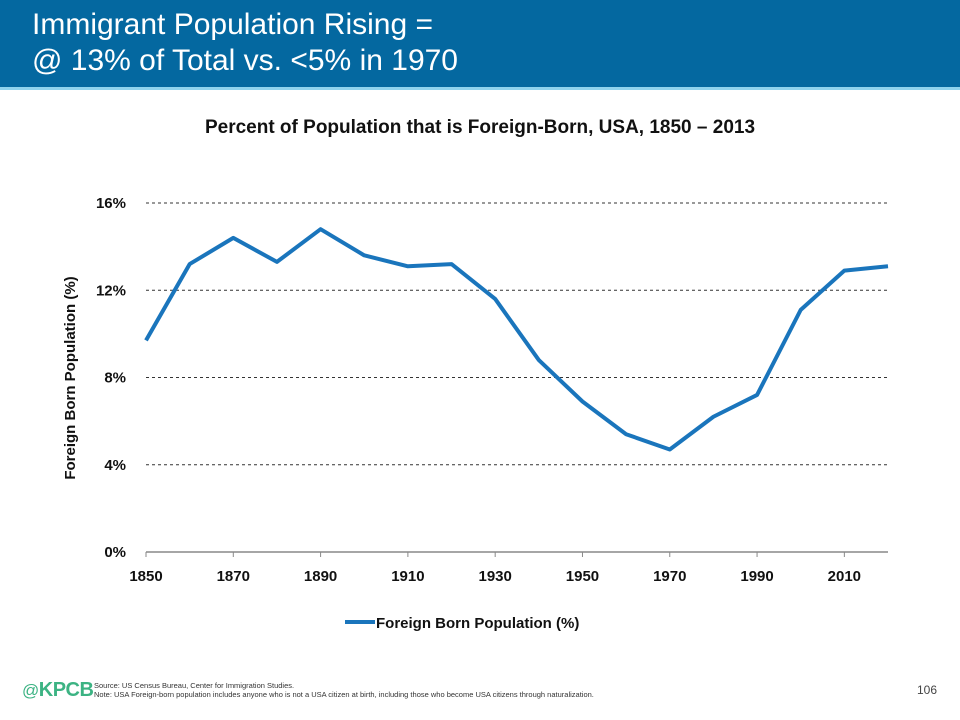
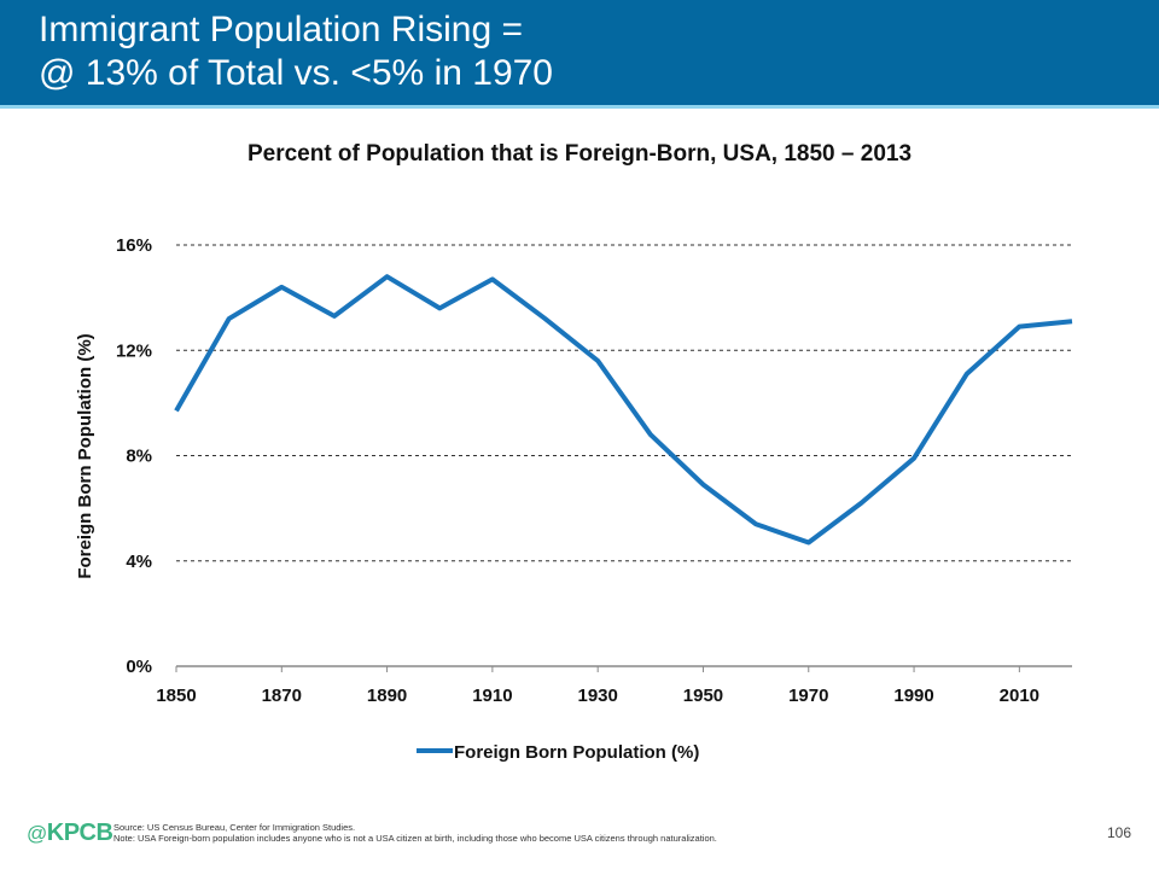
1910: 13.1% -> 14.7%
1990: 7.2% -> 7.9%
